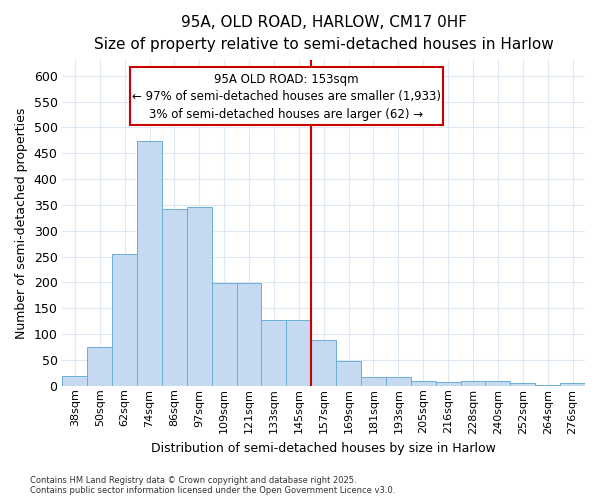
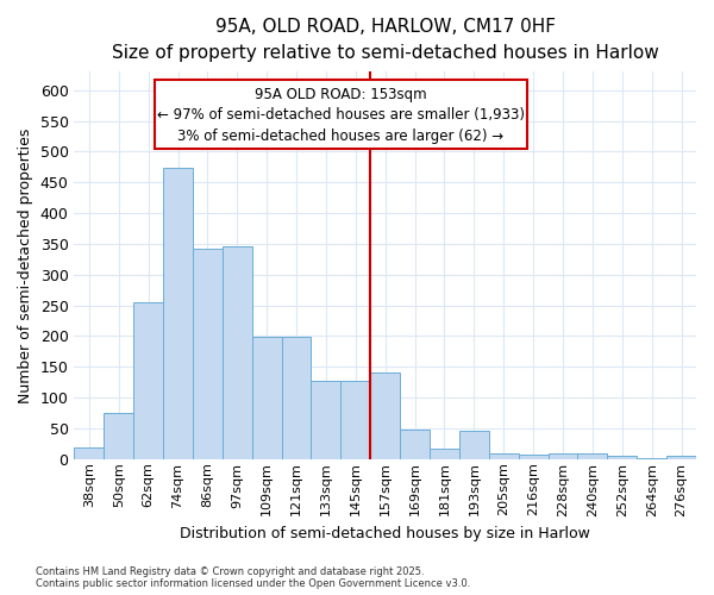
157sqm: 88 -> 140
193sqm: 17 -> 46
